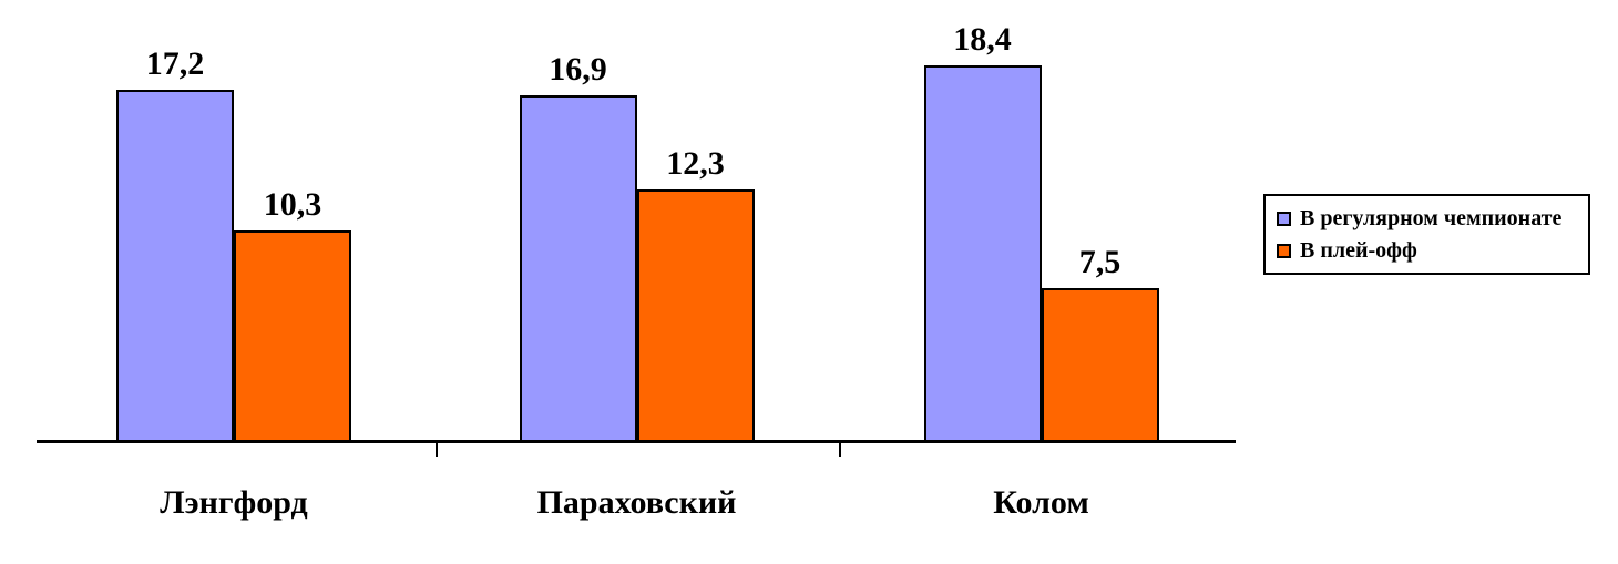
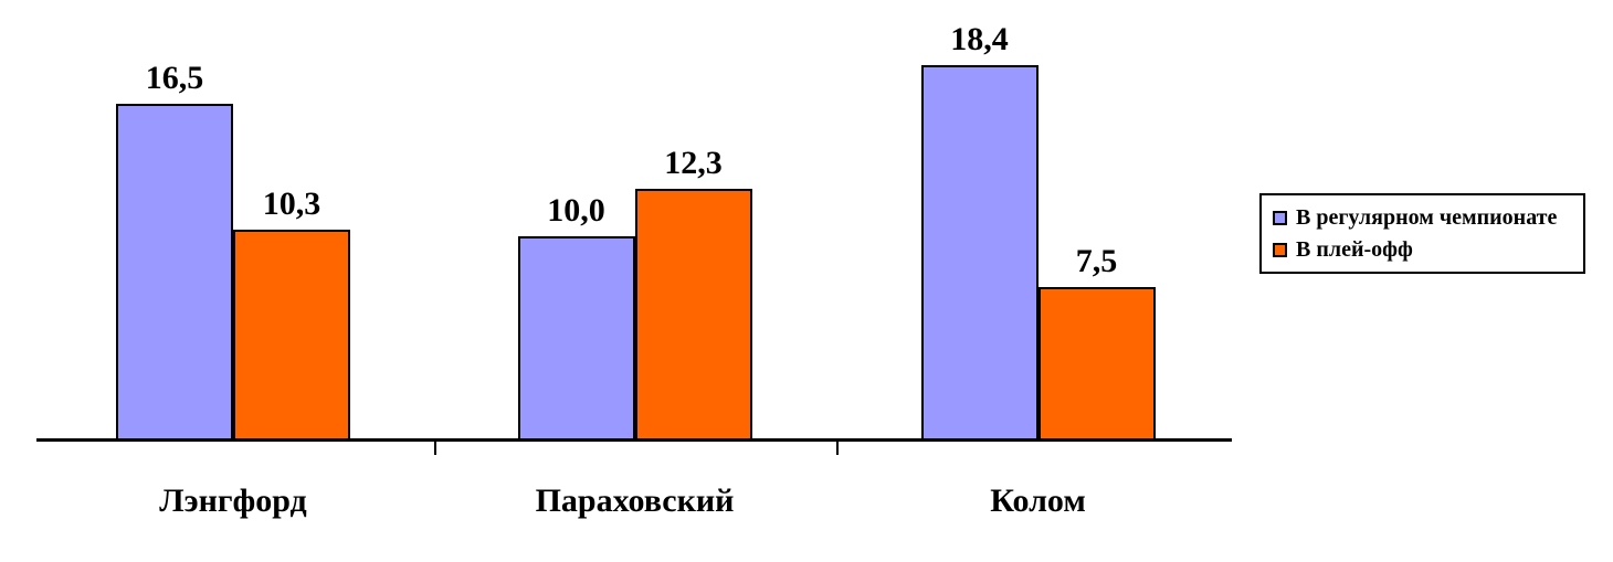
В регулярном чемпионате/Лэнгфорд: 17,2 -> 16,5
В регулярном чемпионате/Параховский: 16,9 -> 10,0
